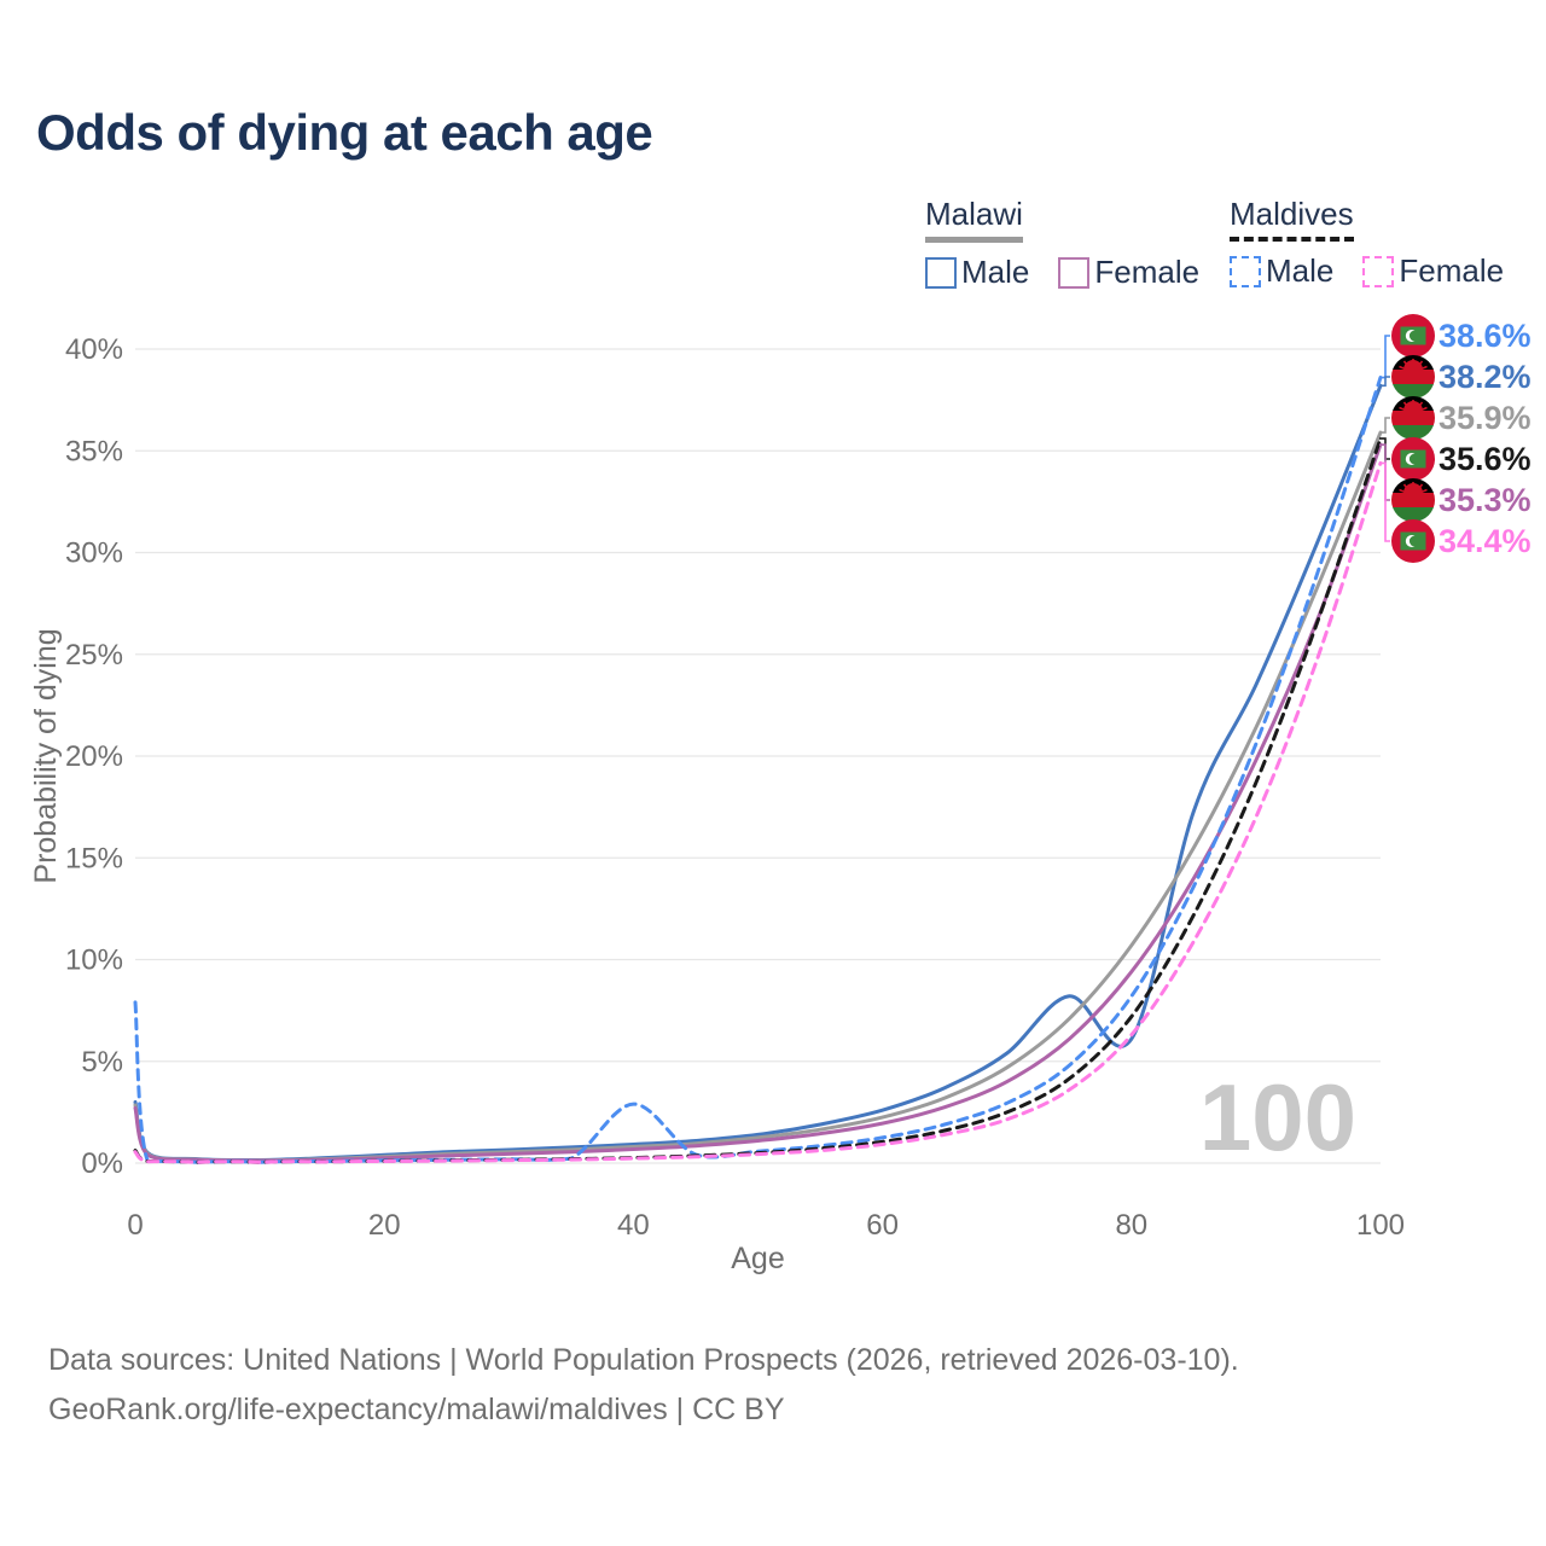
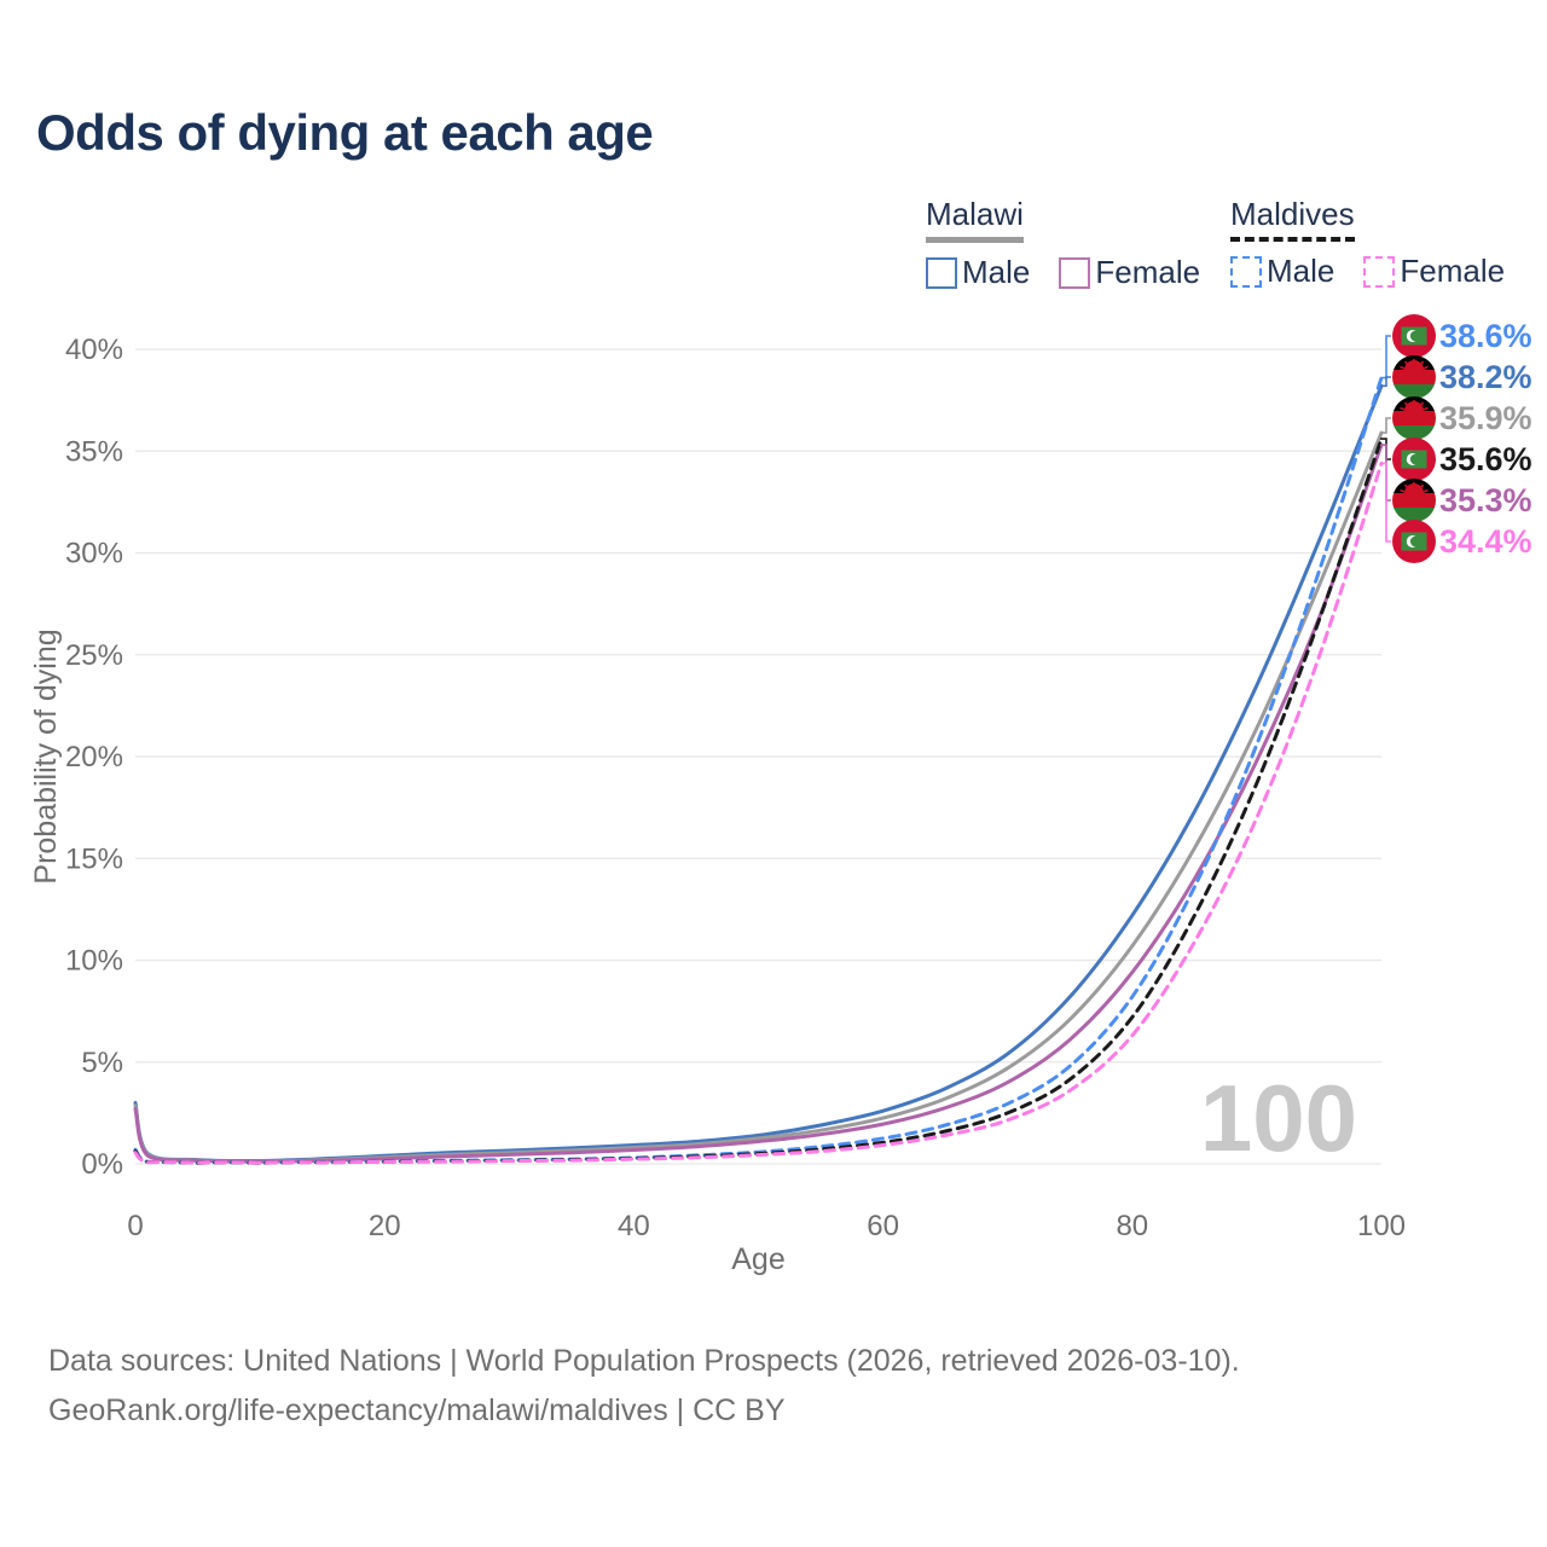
Maldives Male/0: 7.9% -> 0.7%
Maldives Male/40: 2.9% -> 0.3%
Malawi Male/80: 6.1% -> 12.2%
